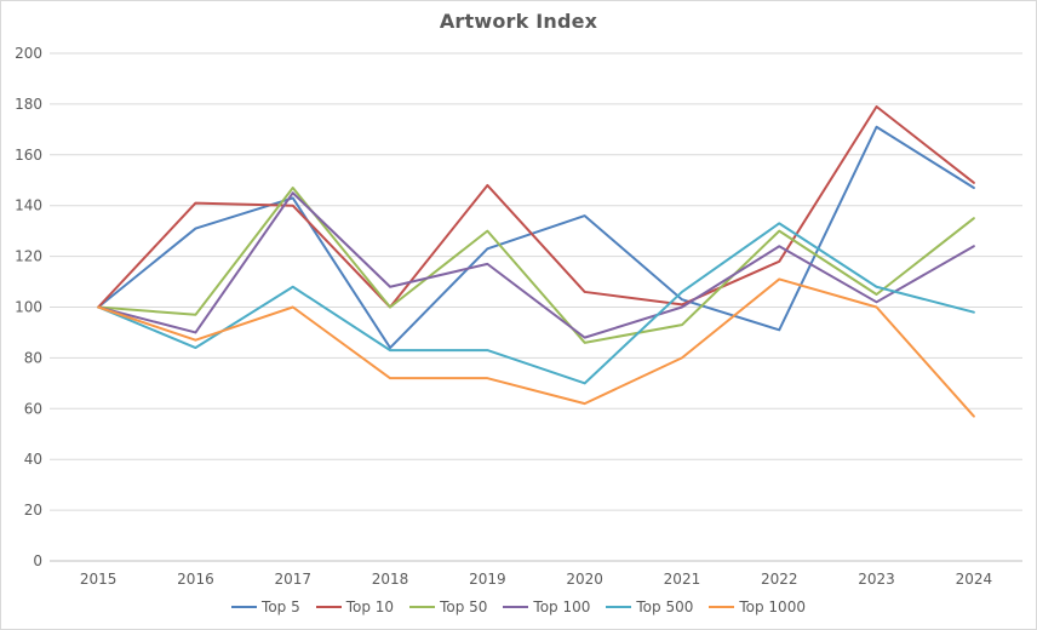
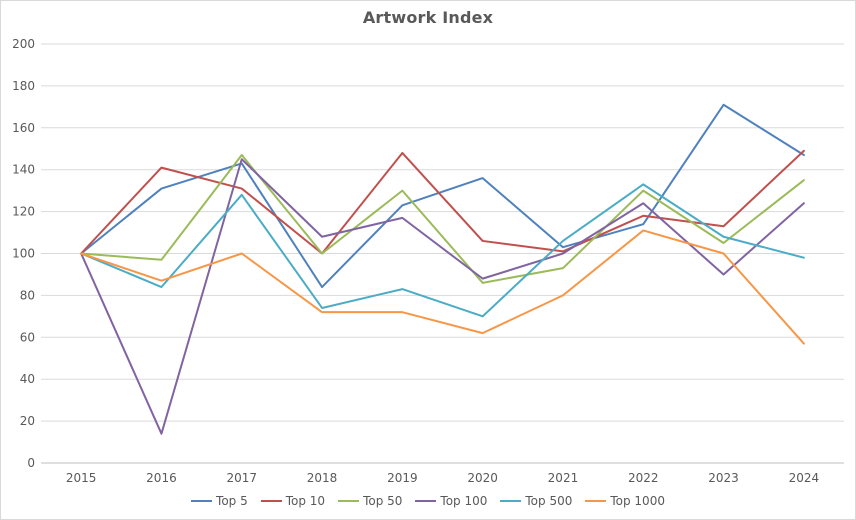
Top 100/2016: 90 -> 14
Top 10/2017: 140 -> 131
Top 500/2017: 108 -> 128
Top 500/2018: 83 -> 74
Top 5/2022: 91 -> 114
Top 10/2023: 179 -> 113
Top 100/2023: 102 -> 90
